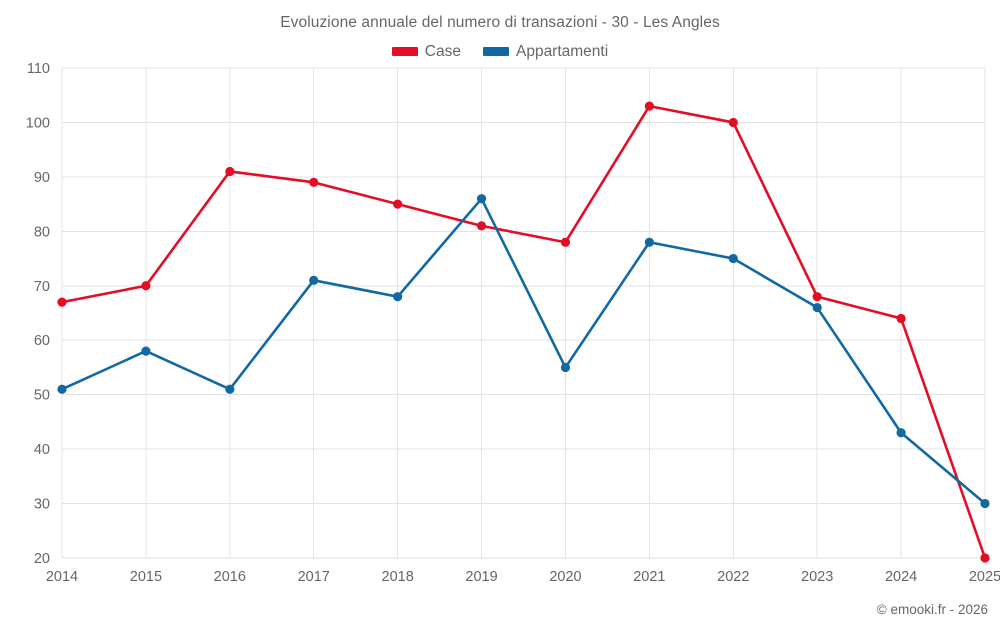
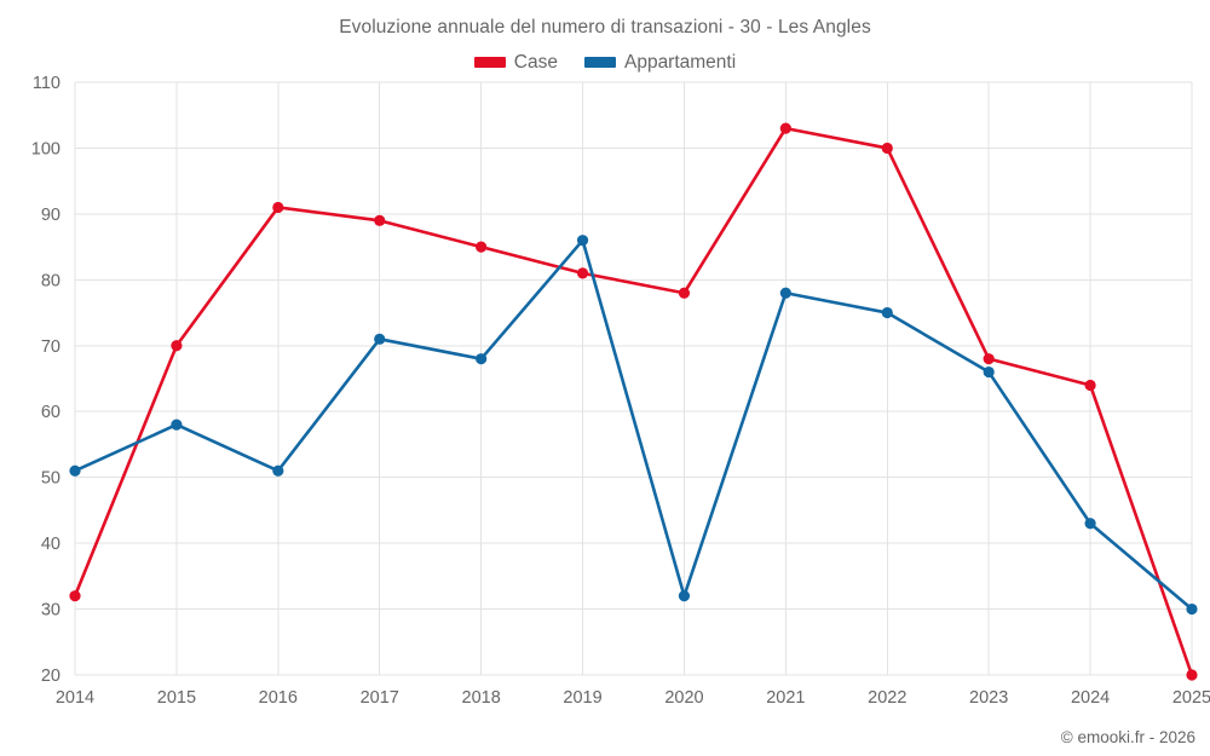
Case/2014: 67 -> 32
Appartamenti/2020: 55 -> 32
